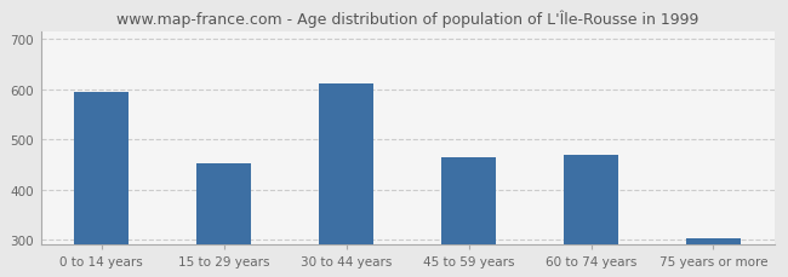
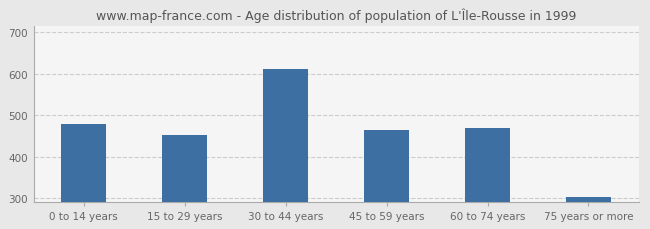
0 to 14 years: 595 -> 478
